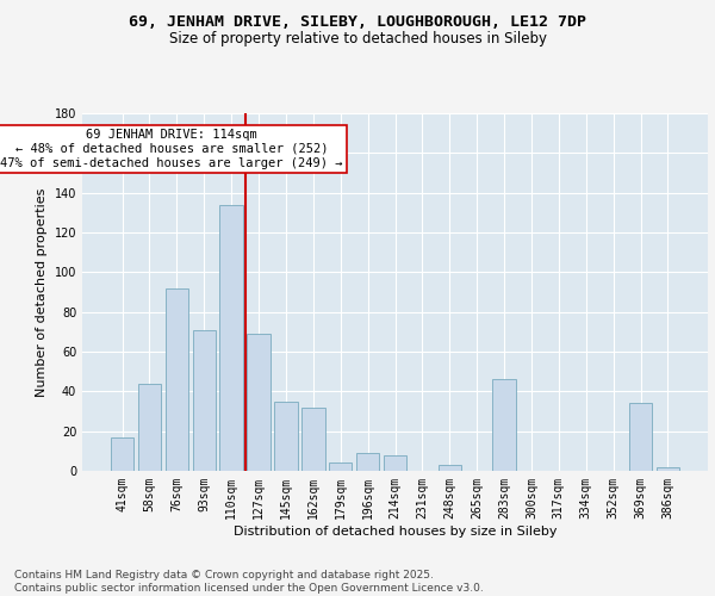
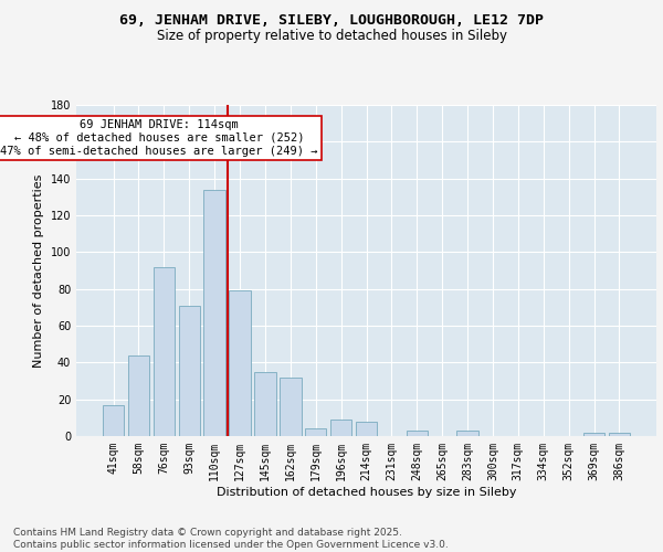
127sqm: 69 -> 79
283sqm: 46 -> 3
369sqm: 34 -> 2
